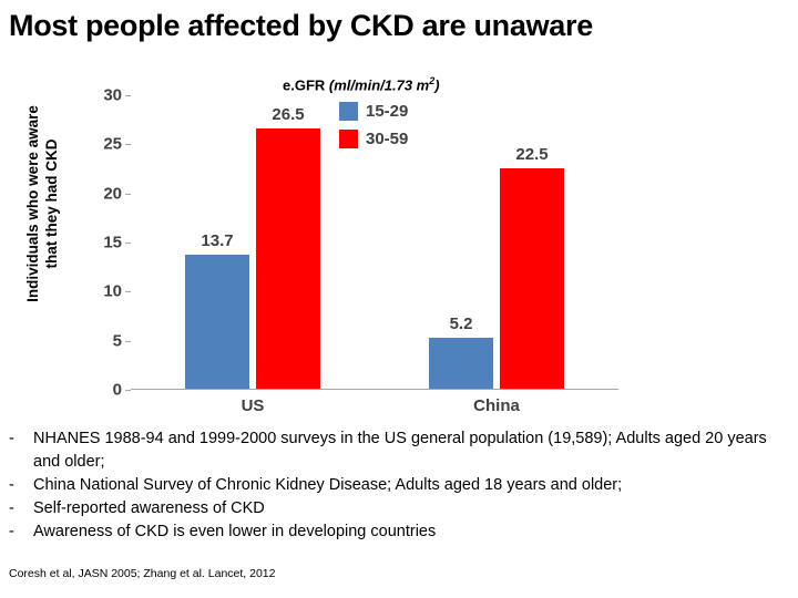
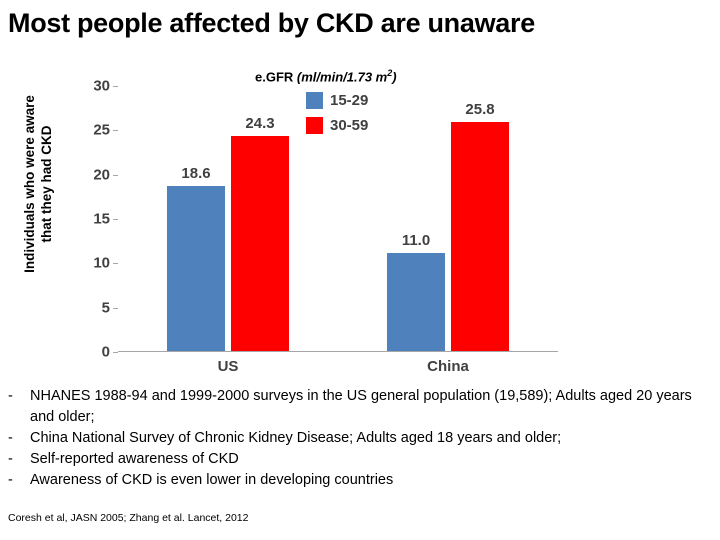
15-29/US: 13.7 -> 18.6
30-59/US: 26.5 -> 24.3
15-29/China: 5.2 -> 11.0
30-59/China: 22.5 -> 25.8
